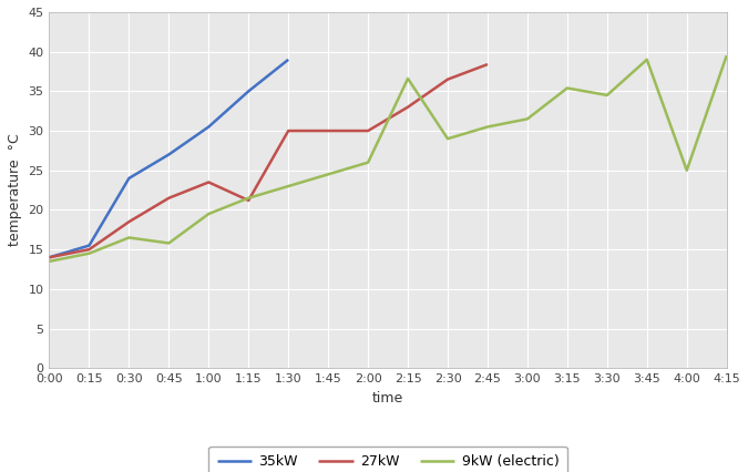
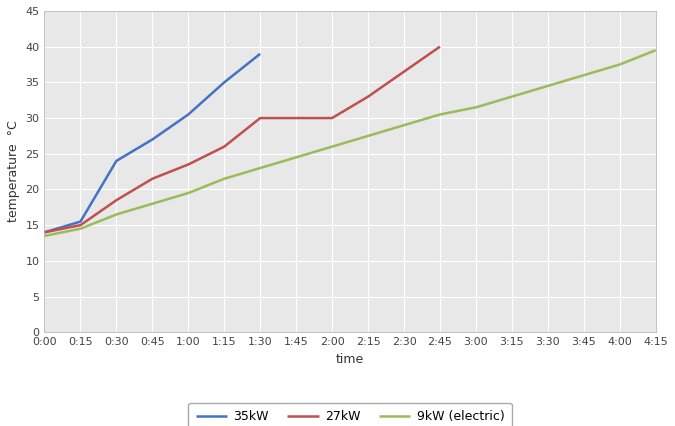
9kW (electric)/0:45: 15.8 -> 18.0
27kW/1:15: 21.2 -> 26.0
9kW (electric)/2:15: 36.6 -> 27.5
27kW/2:45: 38.4 -> 40.0
9kW (electric)/3:15: 35.4 -> 33.0
9kW (electric)/3:45: 39.0 -> 36.0
9kW (electric)/4:00: 25.0 -> 37.5
